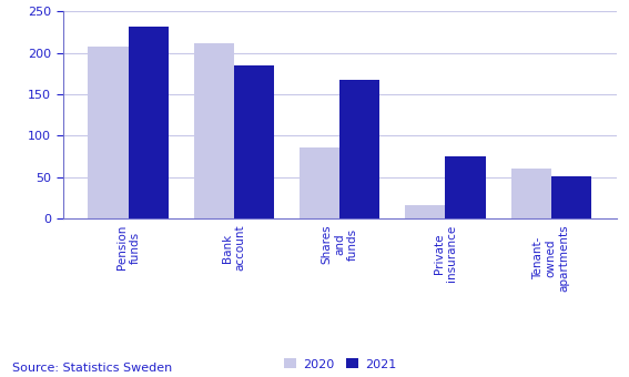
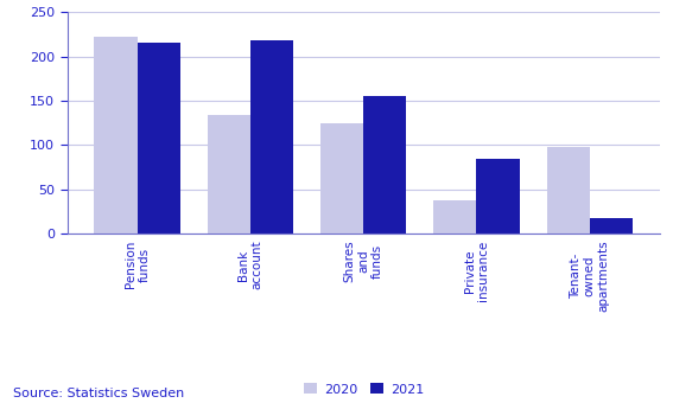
2020/Pension funds: 207 -> 222
2021/Pension funds: 231 -> 216
2020/Bank account: 212 -> 134
2021/Bank account: 185 -> 218
2020/Shares and funds: 86 -> 124
2021/Shares and funds: 168 -> 156
2020/Private insurance: 16 -> 38
2021/Private insurance: 75 -> 84
2020/Tenant- owned apartments: 61 -> 98
2021/Tenant- owned apartments: 51 -> 18
